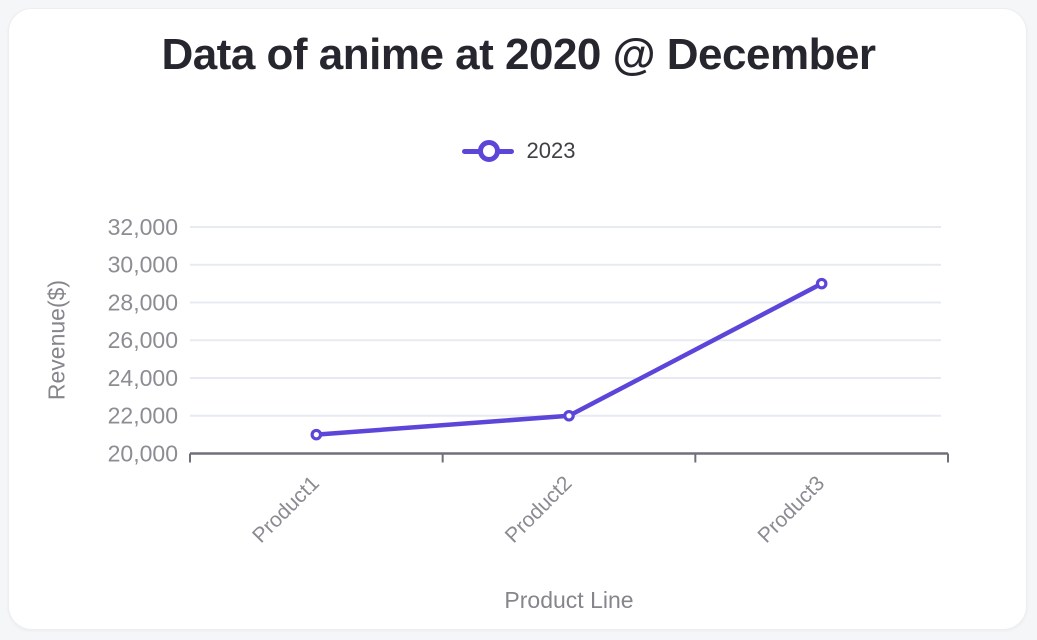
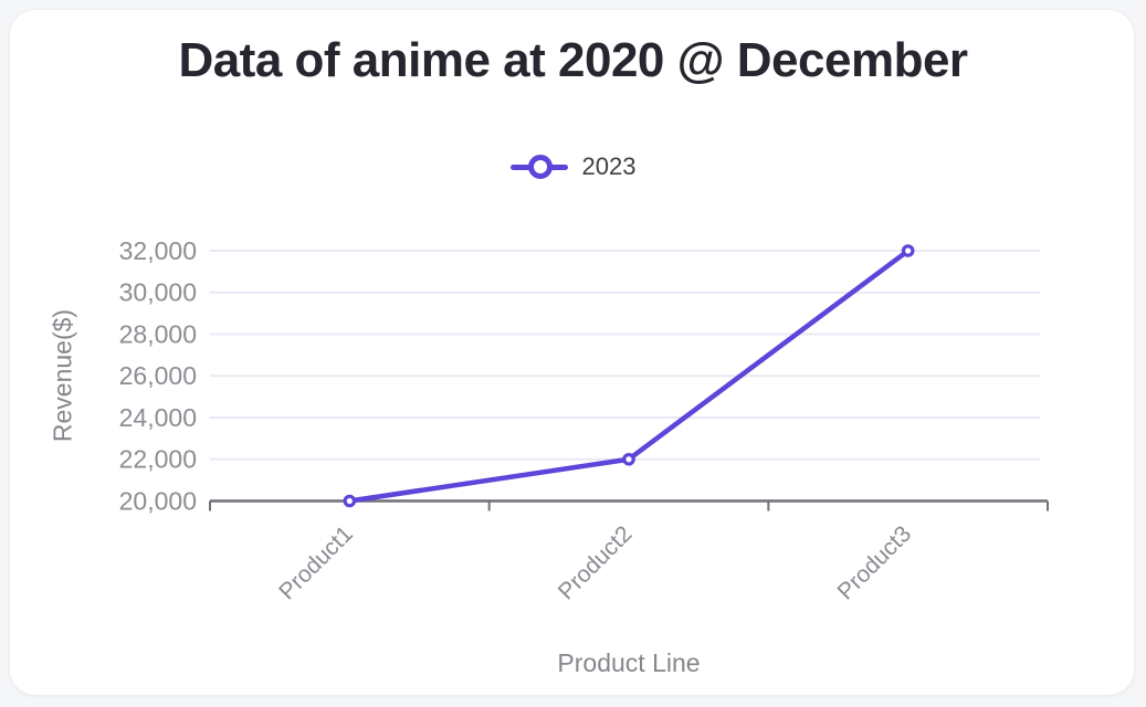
Product1: 21000 -> 20000
Product3: 29000 -> 32000
